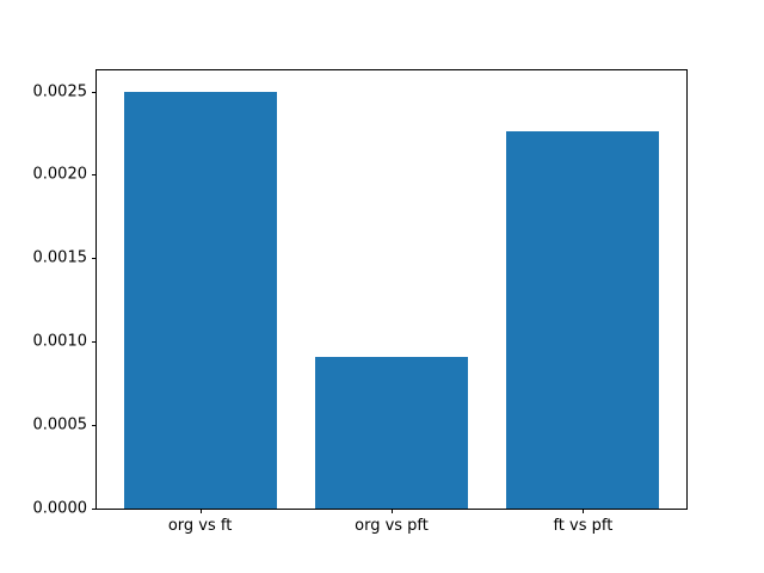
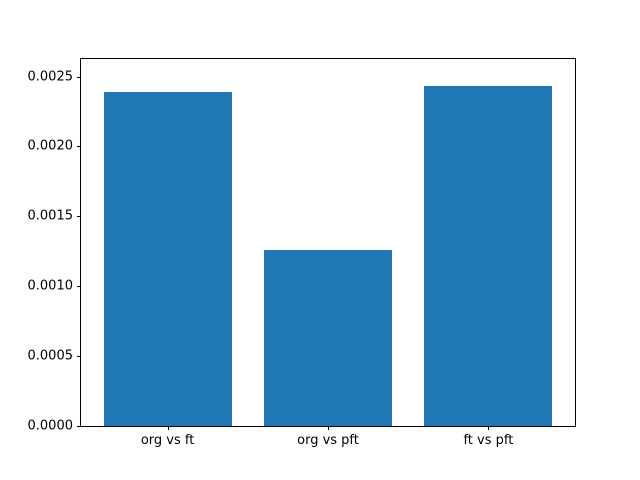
org vs ft: 0.00250 -> 0.00239
org vs pft: 0.00091 -> 0.00126
ft vs pft: 0.00226 -> 0.00243
